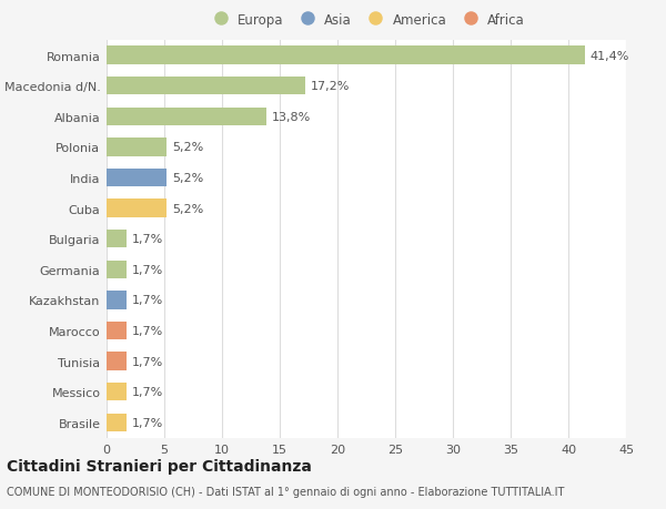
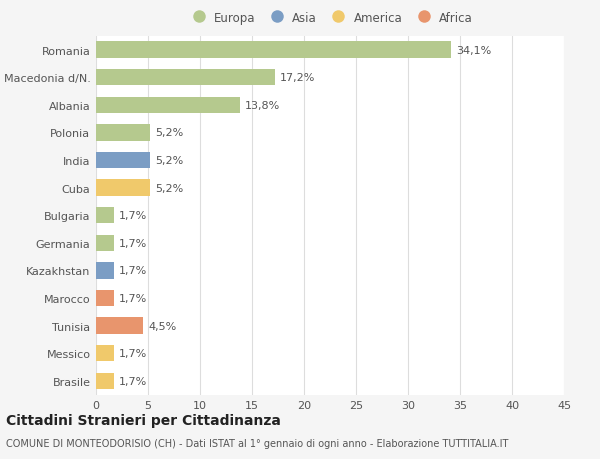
Romania: 41,4% -> 34,1%
Tunisia: 1,7% -> 4,5%
